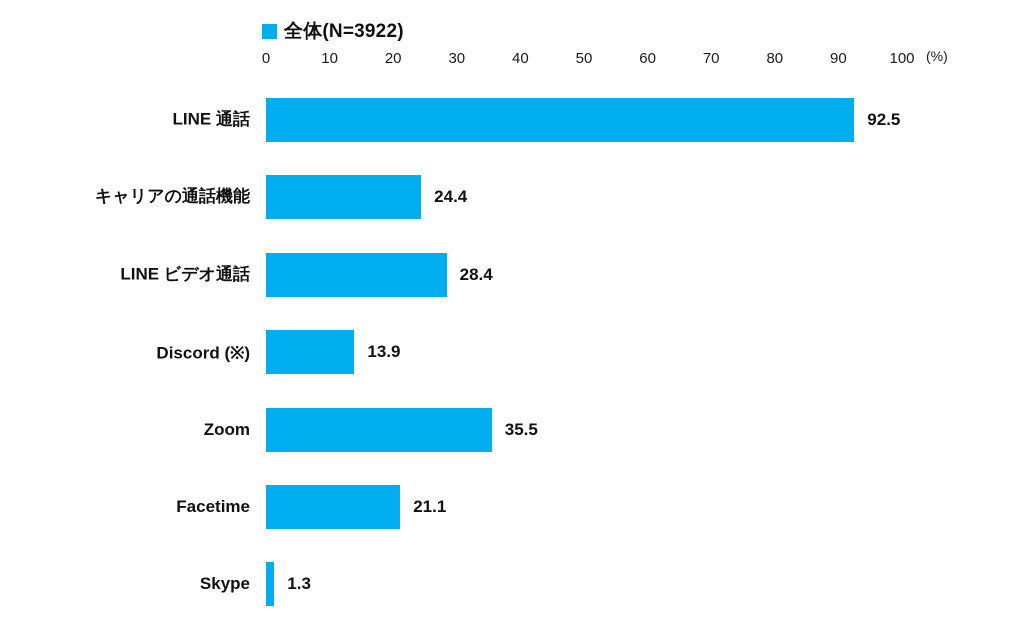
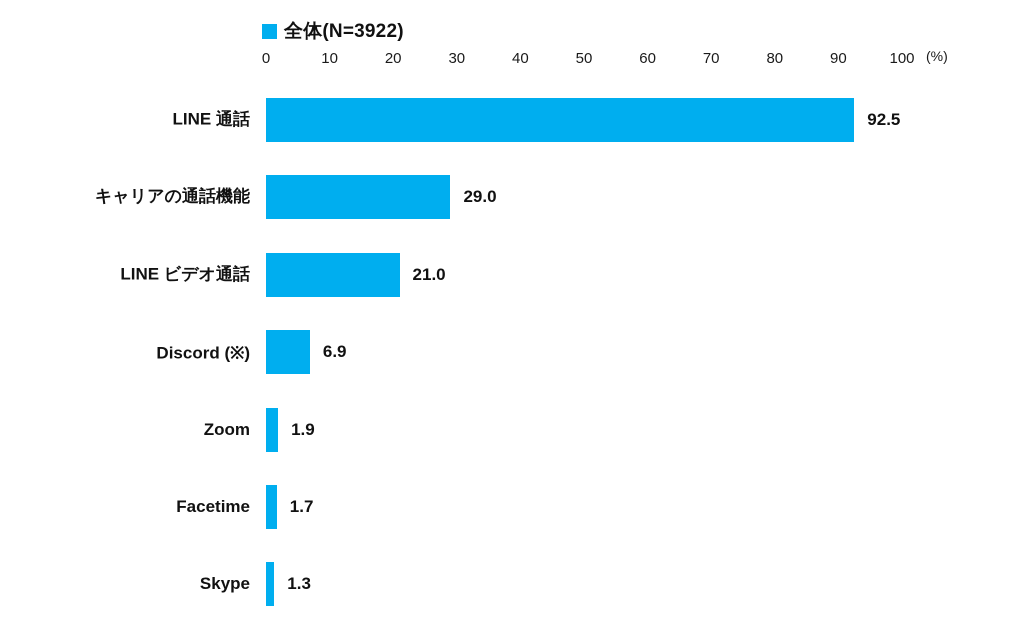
キャリアの通話機能: 24.4 -> 29.0
LINE ビデオ通話: 28.4 -> 21.0
Discord (※): 13.9 -> 6.9
Zoom: 35.5 -> 1.9
Facetime: 21.1 -> 1.7
